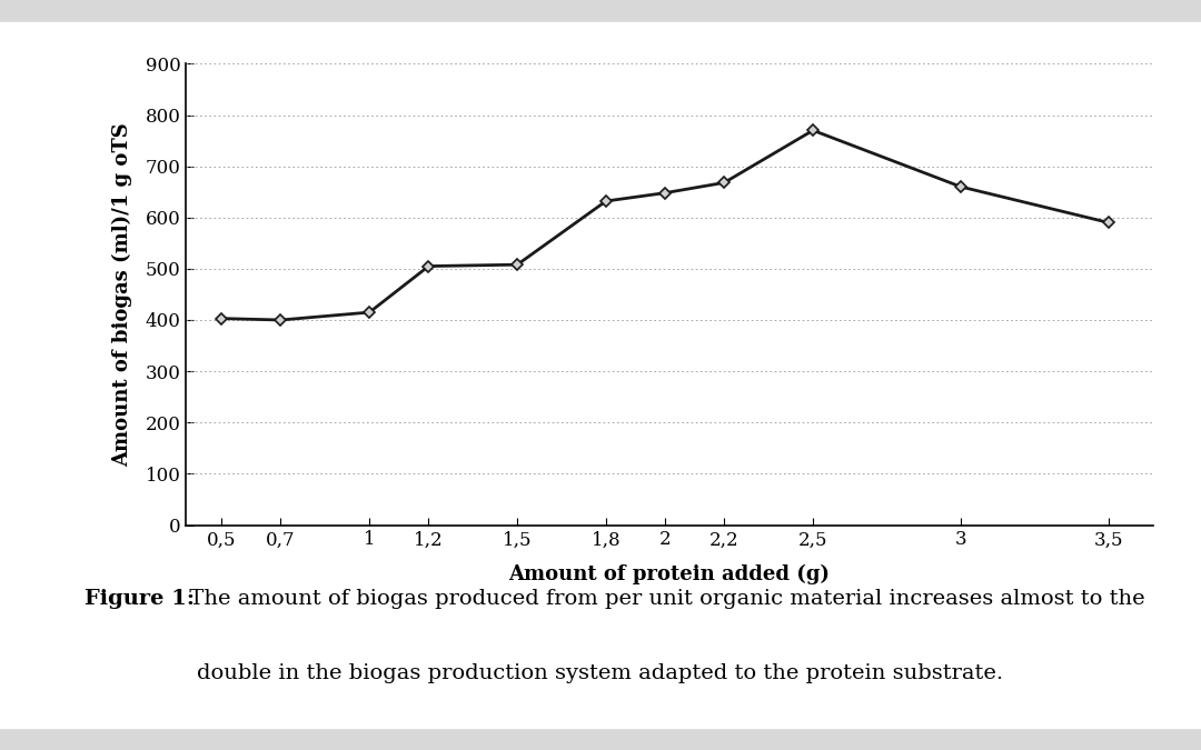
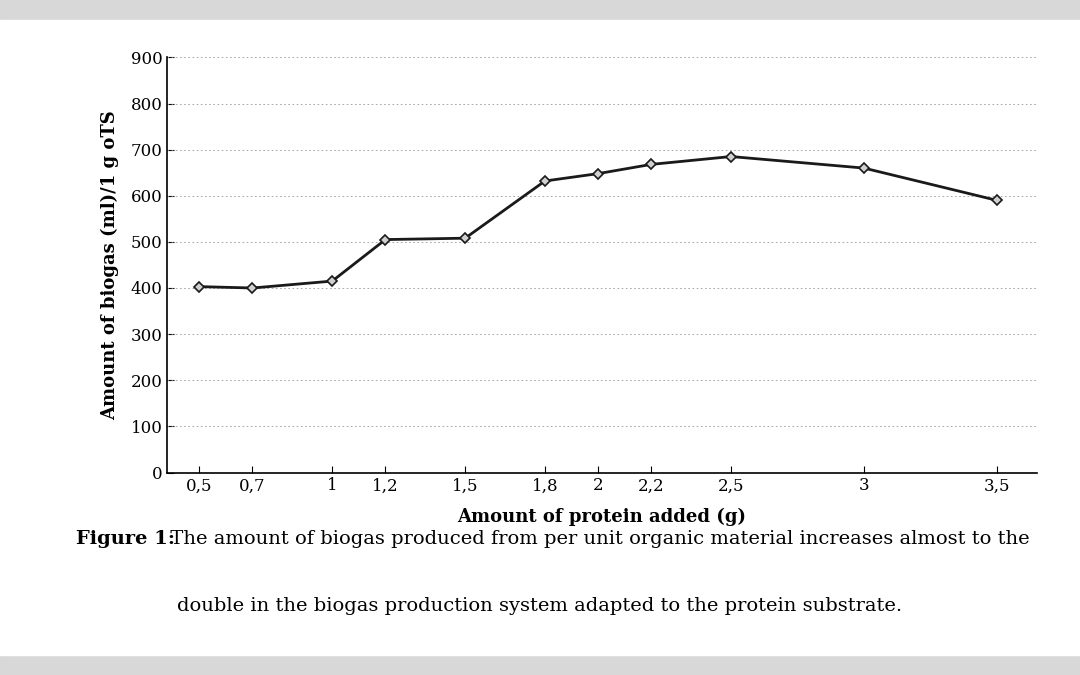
2,5: 770 -> 685
